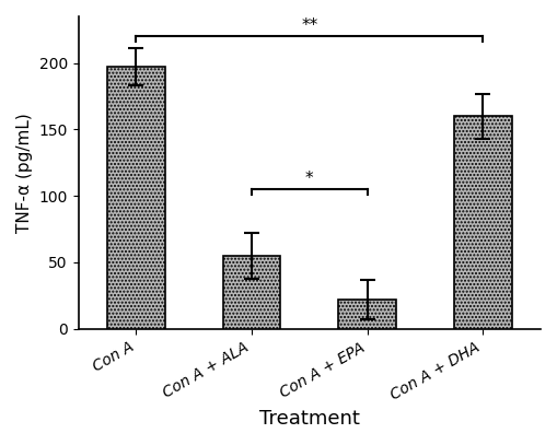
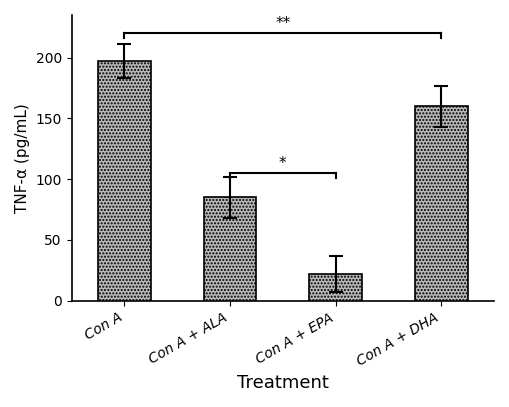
Con A + ALA: 55 -> 85
